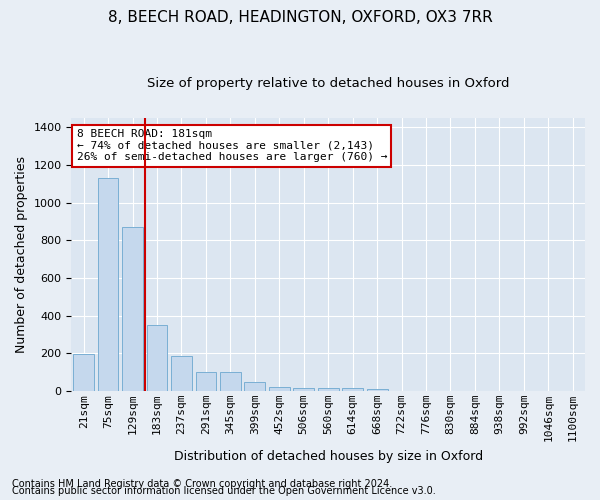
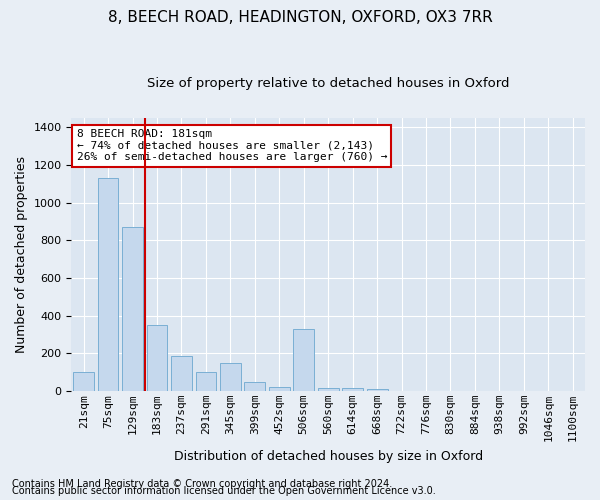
21sqm: 200 -> 100
345sqm: 100 -> 150
506sqm: 20 -> 330
